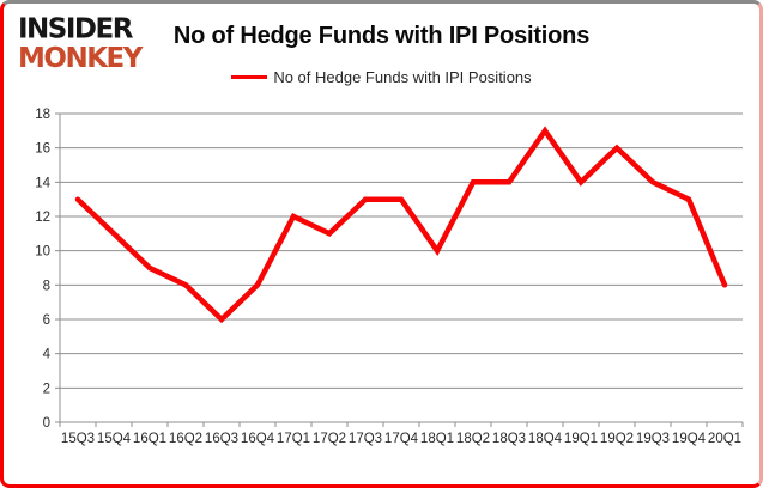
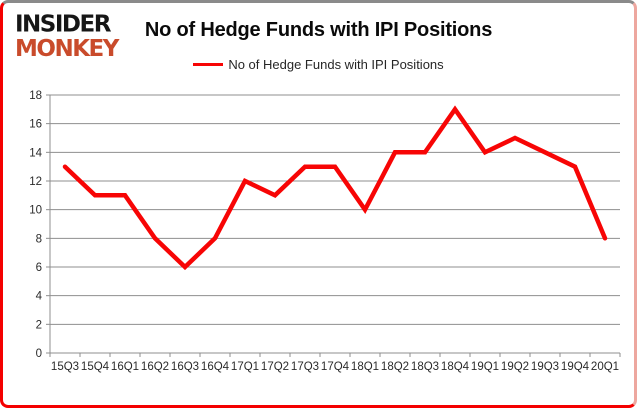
16Q1: 9 -> 11
19Q2: 16 -> 15
